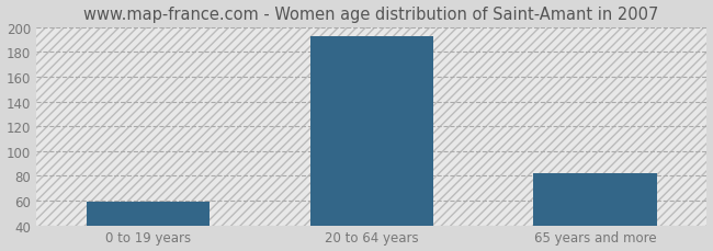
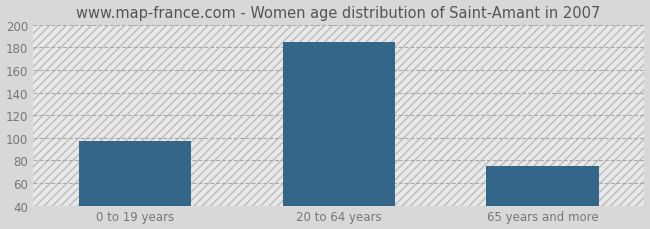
0 to 19 years: 59 -> 97
20 to 64 years: 193 -> 185
65 years and more: 82 -> 75
